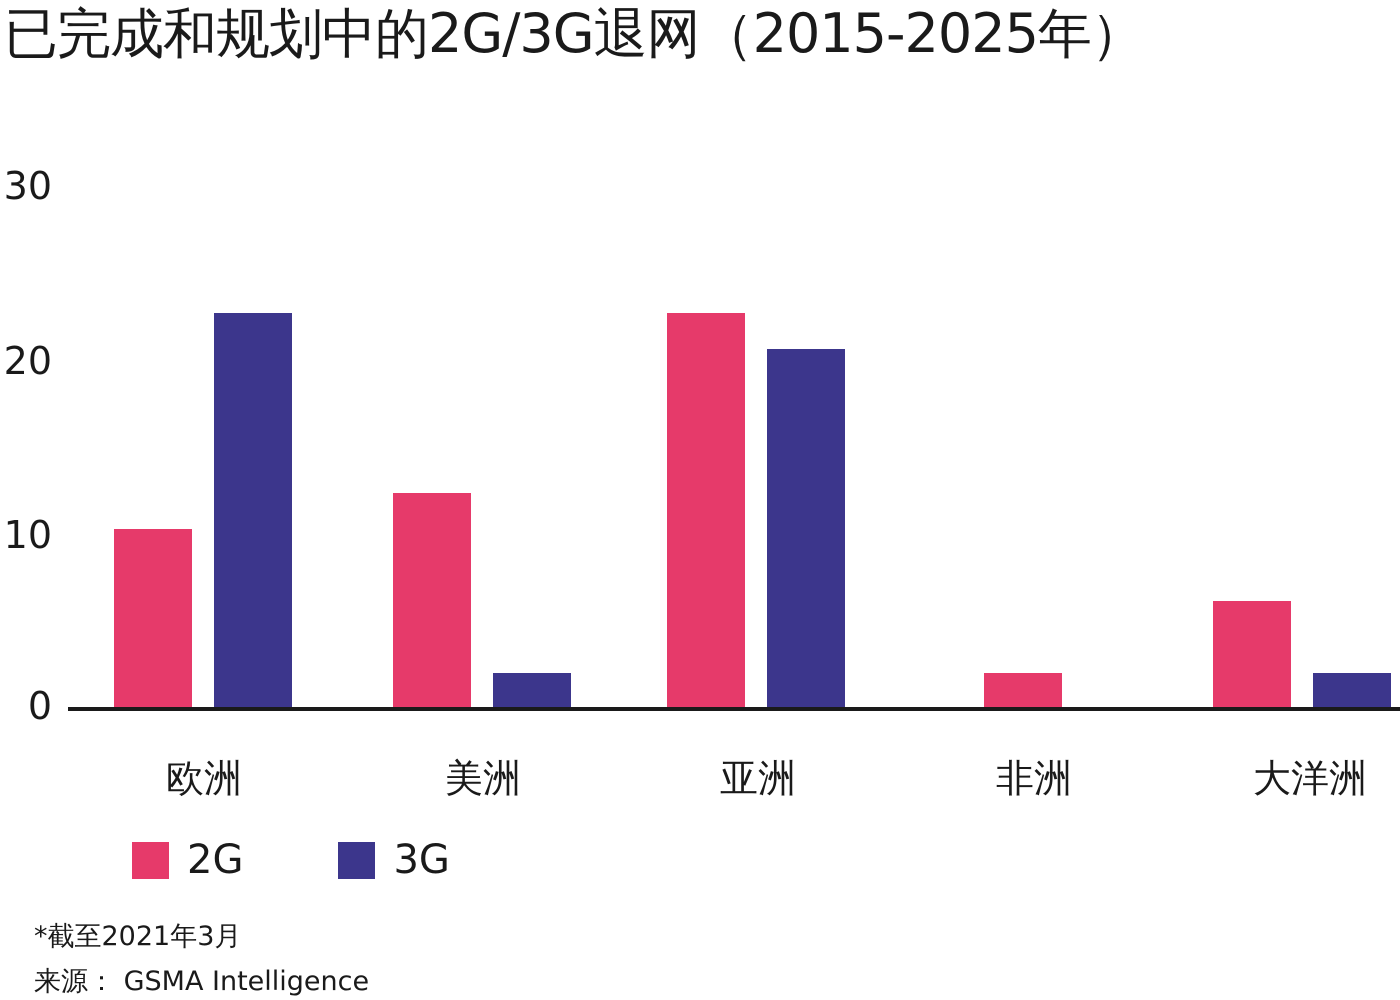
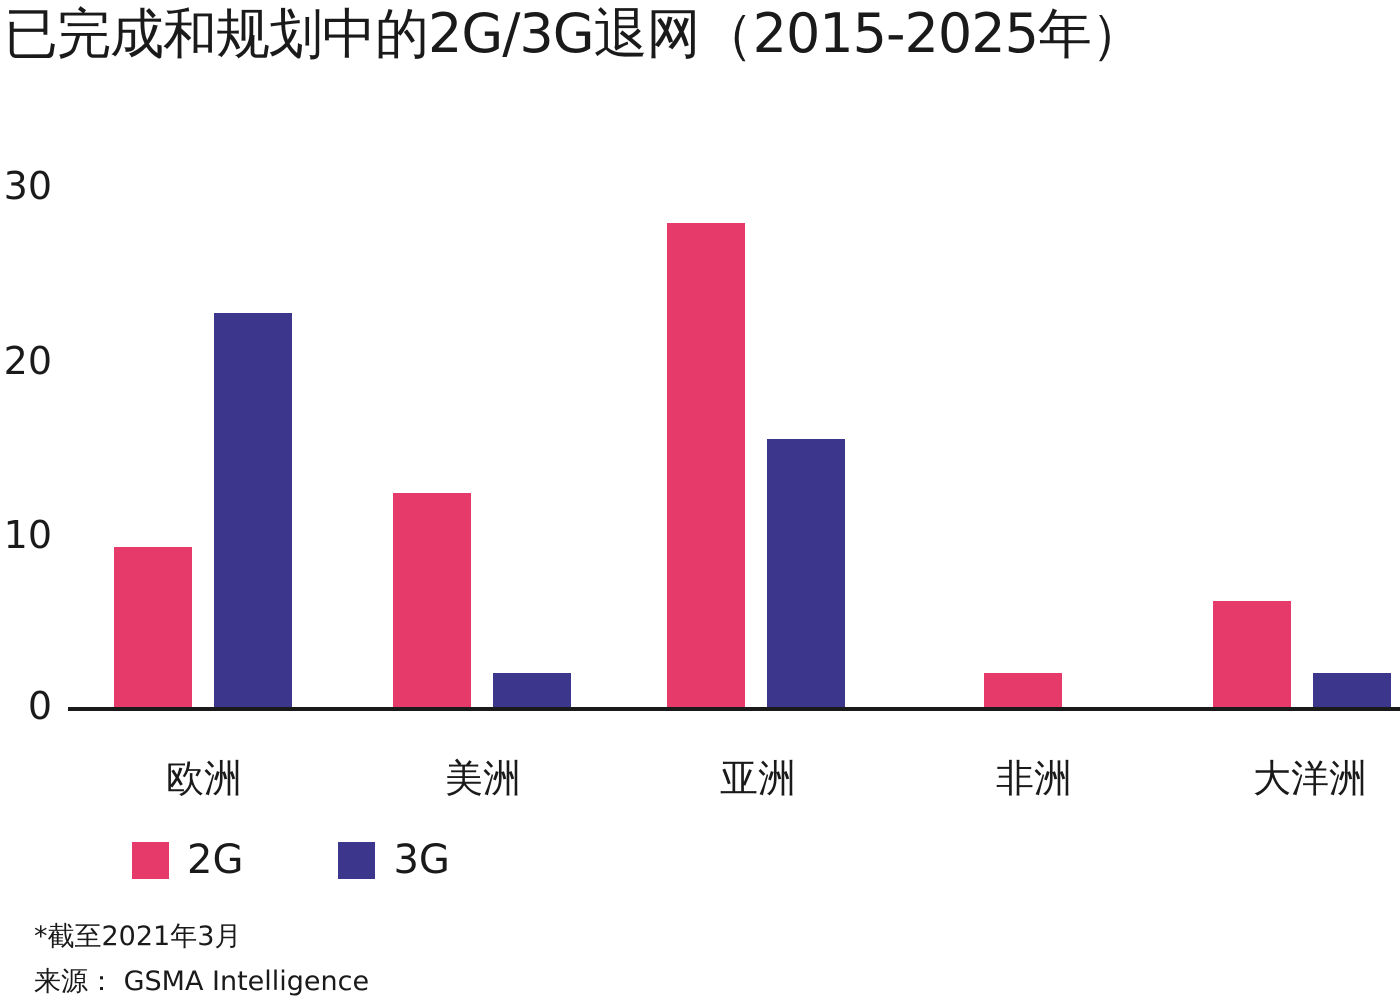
2G/欧洲: 10 -> 9
2G/亚洲: 22 -> 27
3G/亚洲: 20 -> 15
